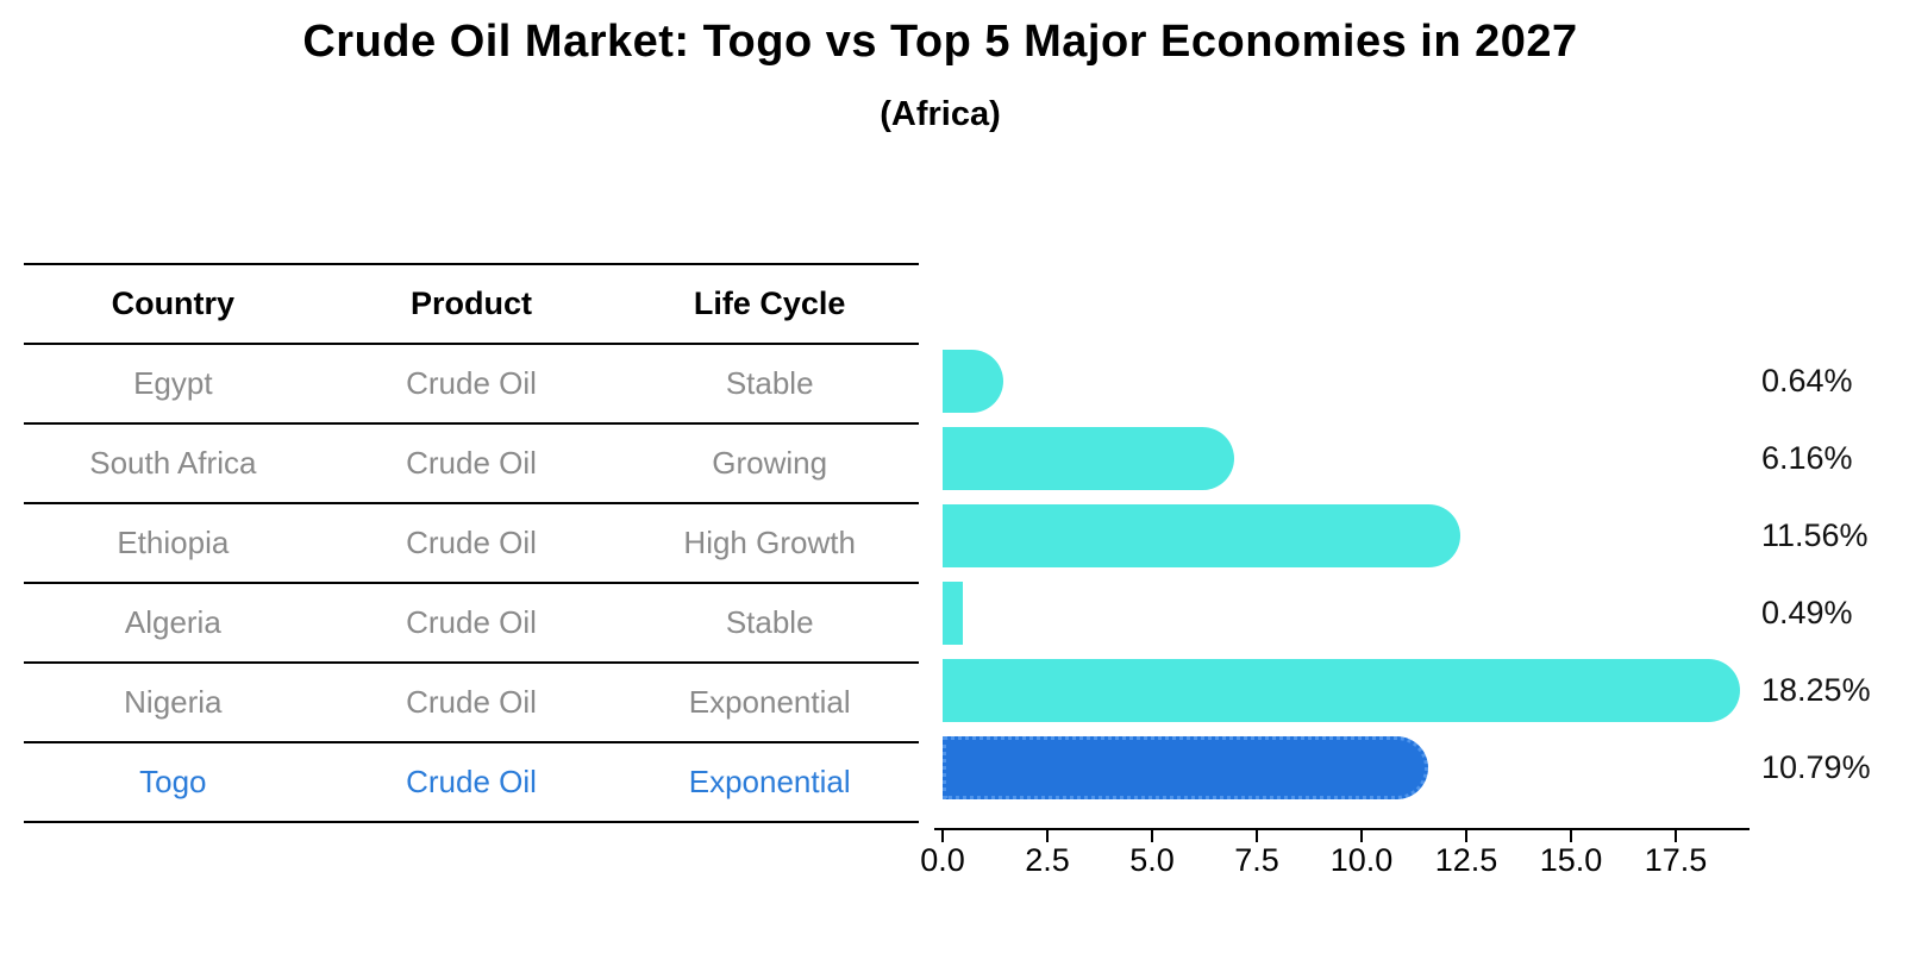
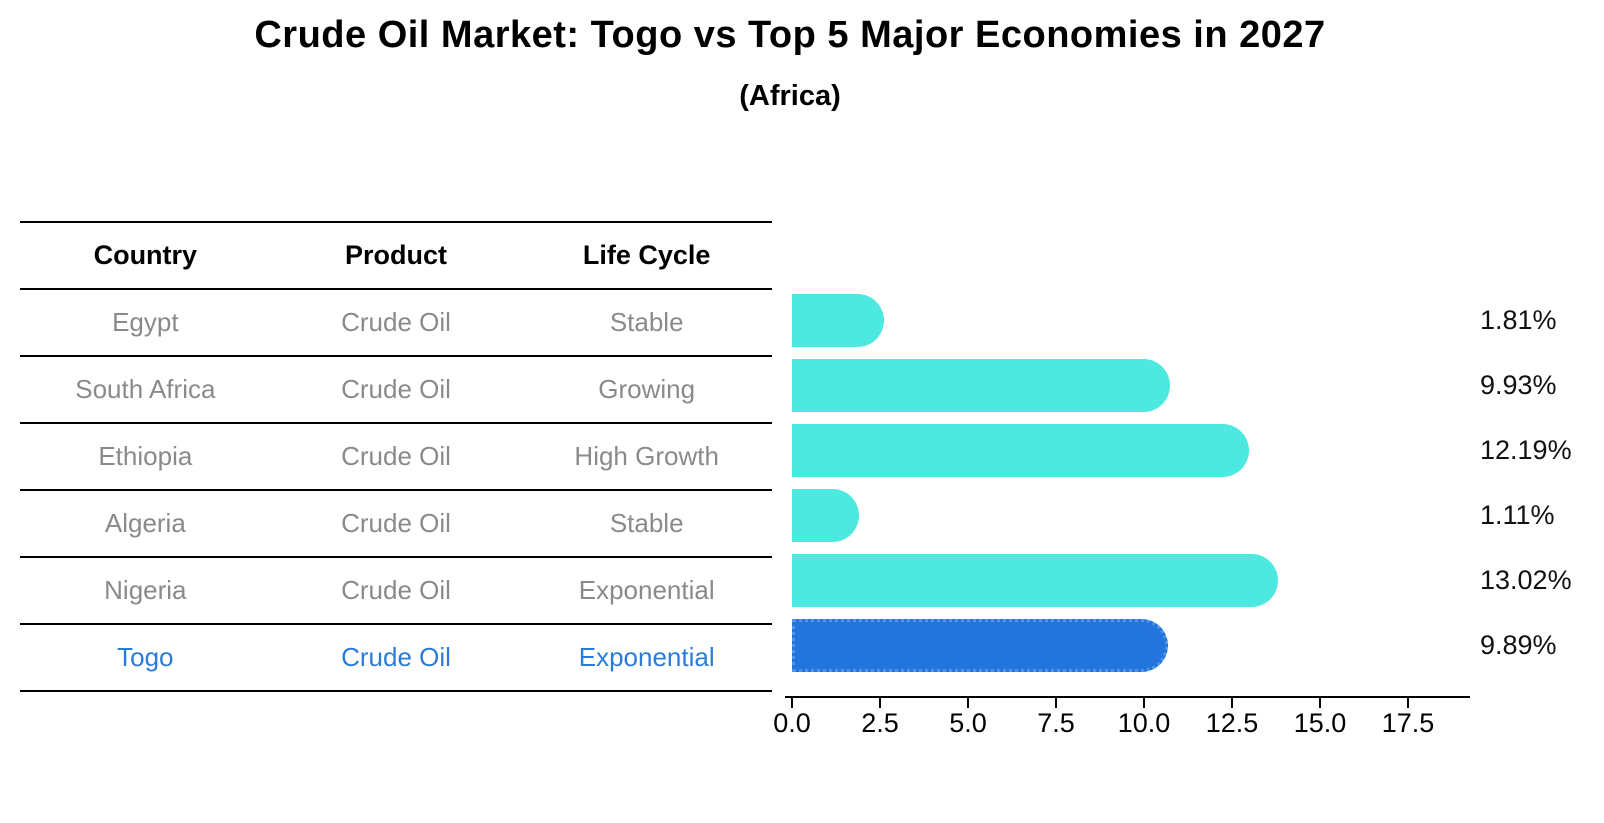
Egypt: 0.64% -> 1.81%
South Africa: 6.16% -> 9.93%
Ethiopia: 11.56% -> 12.19%
Algeria: 0.49% -> 1.11%
Nigeria: 18.25% -> 13.02%
Togo: 10.79% -> 9.89%
